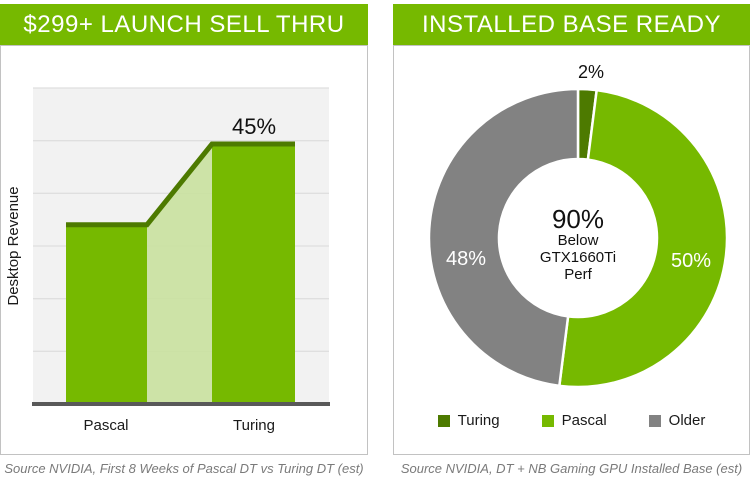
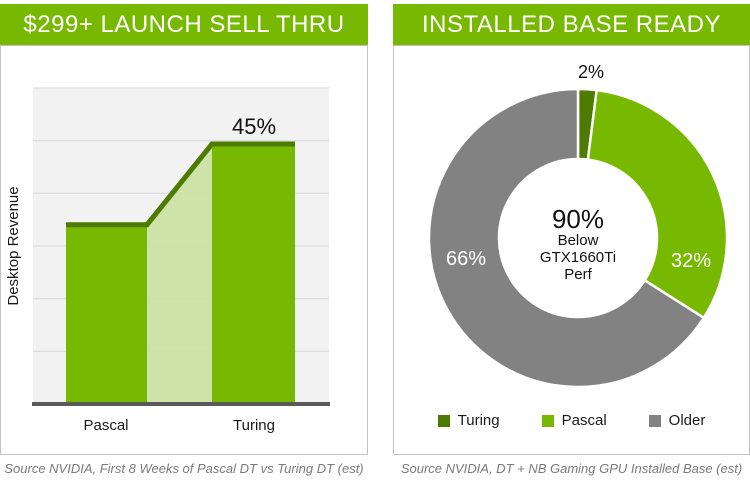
INSTALLED BASE READY/Pascal: 50% -> 32%
INSTALLED BASE READY/Older: 48% -> 66%
